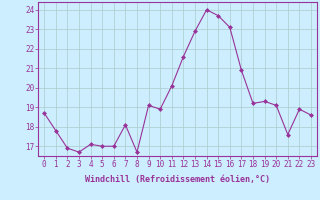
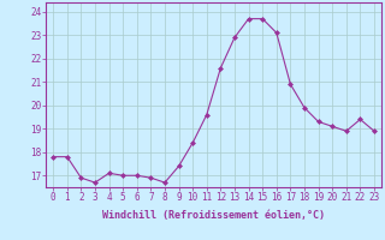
0: 18.7 -> 17.8
7: 18.1 -> 16.9
9: 19.1 -> 17.4
10: 18.9 -> 18.4
11: 20.1 -> 19.6
14: 24.0 -> 23.7
18: 19.2 -> 19.9
21: 17.6 -> 18.9
22: 18.9 -> 19.4
23: 18.6 -> 18.9
